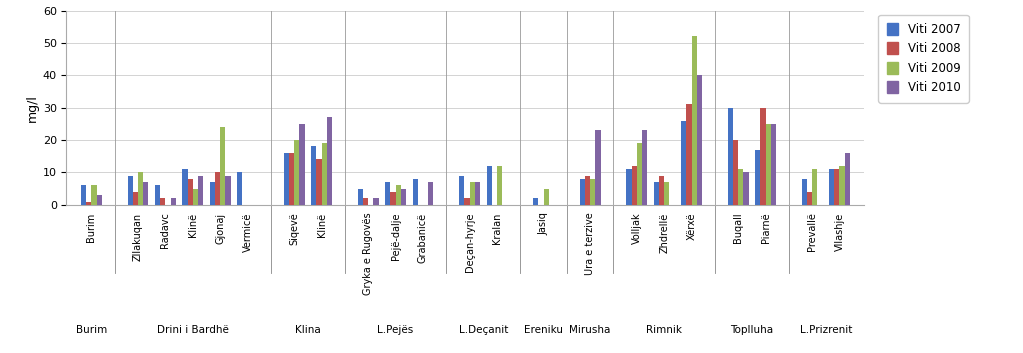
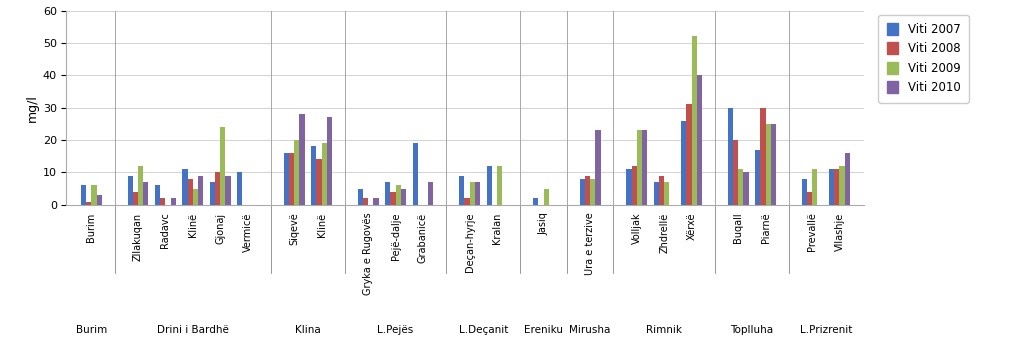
Viti 2009/Zllakuqan: 10 -> 12
Viti 2010/Siqevë: 25 -> 28
Viti 2007/Grabanicë: 8 -> 19
Viti 2009/Volljak: 19 -> 23
